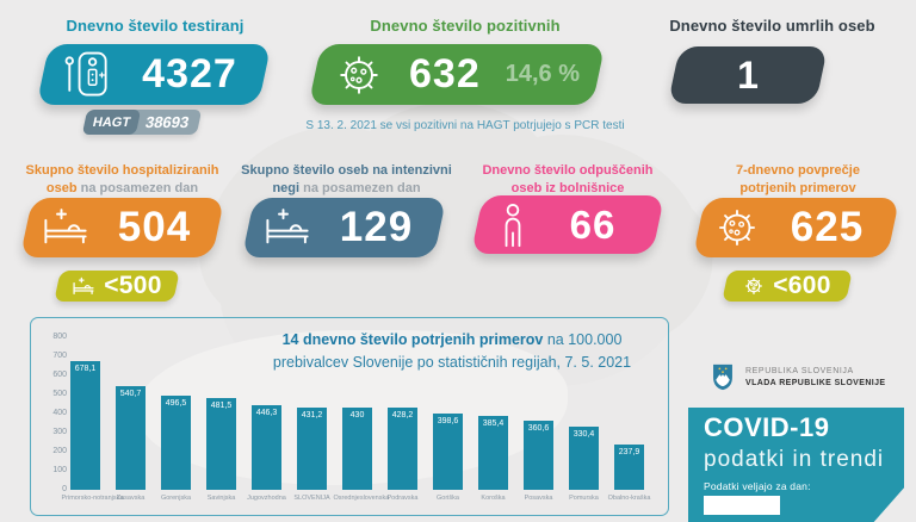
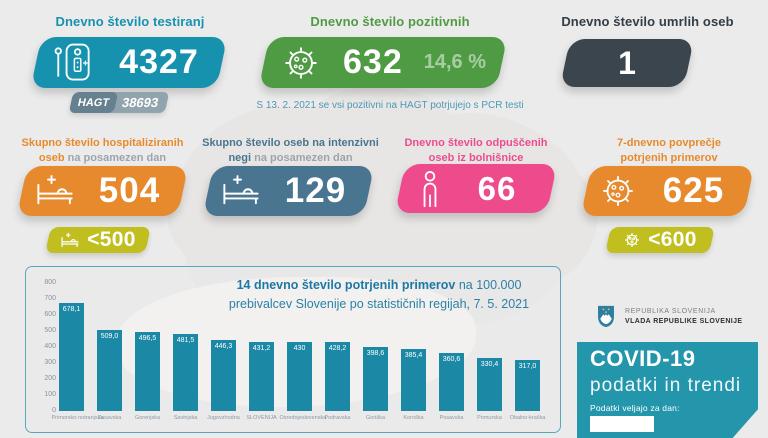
Zasavska: 540,7 -> 509,0
Obalno-kraška: 237,9 -> 317,0
